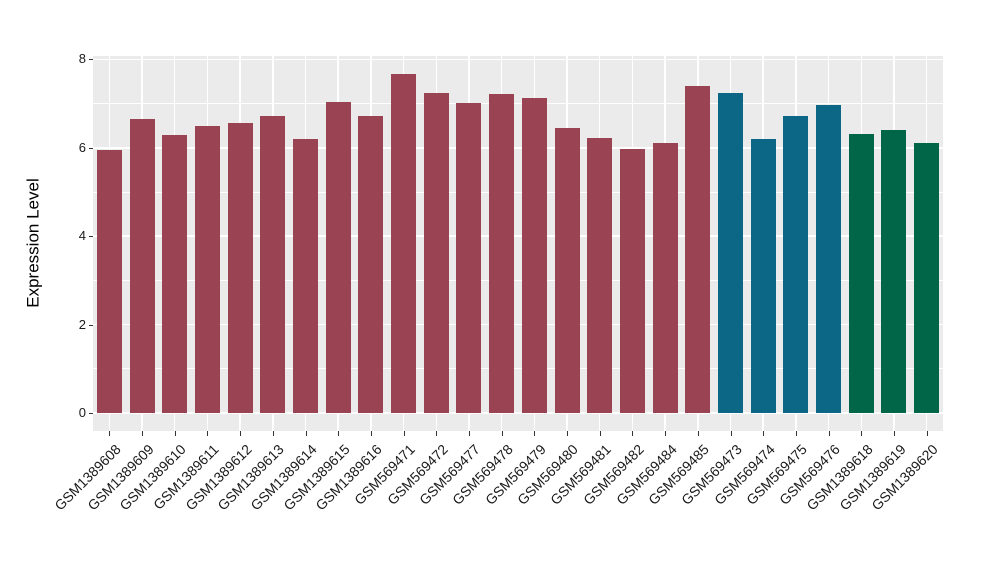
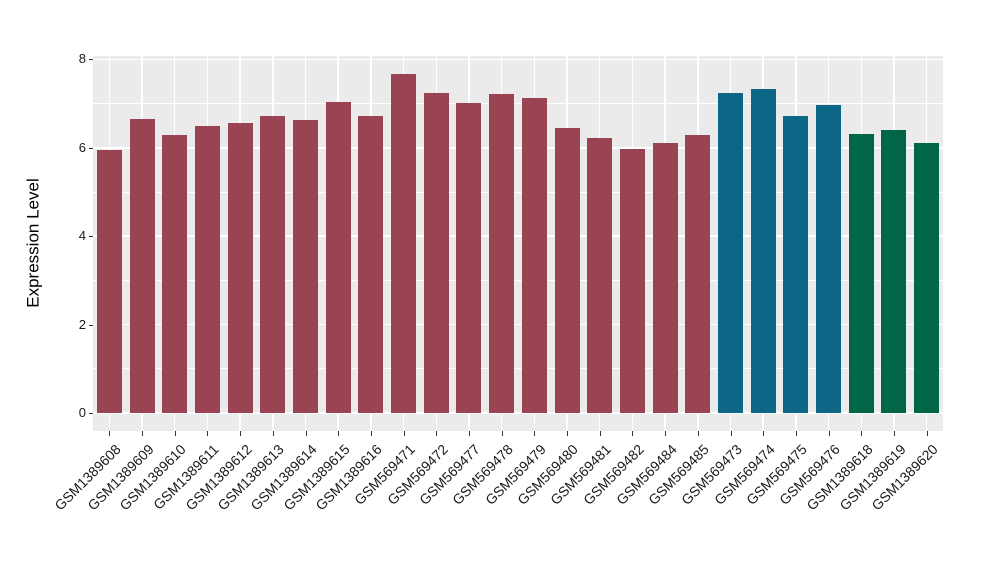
GSM1389614: 6.2 -> 6.6
GSM569485: 7.4 -> 6.3
GSM569474: 6.2 -> 7.3
